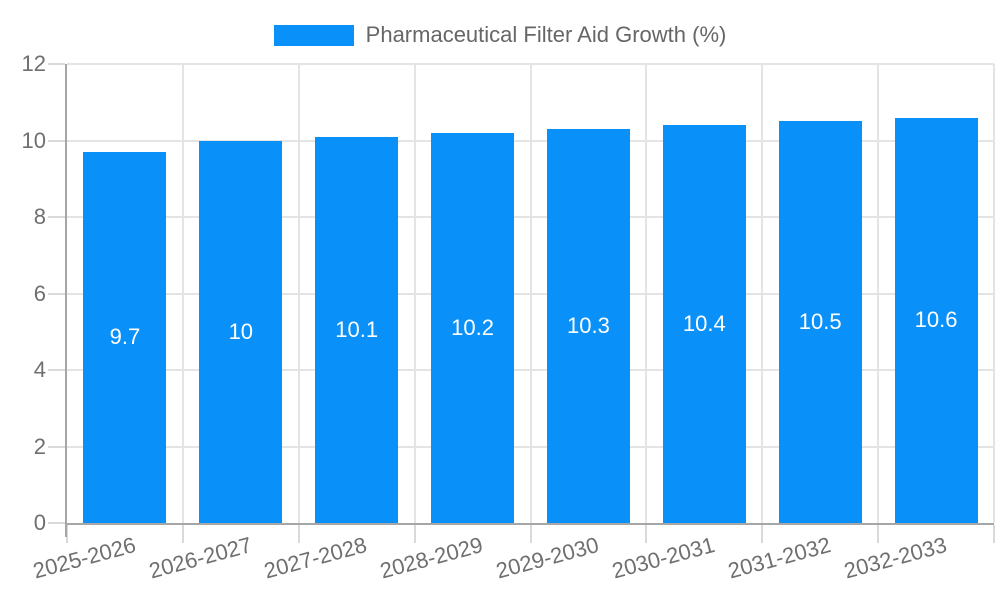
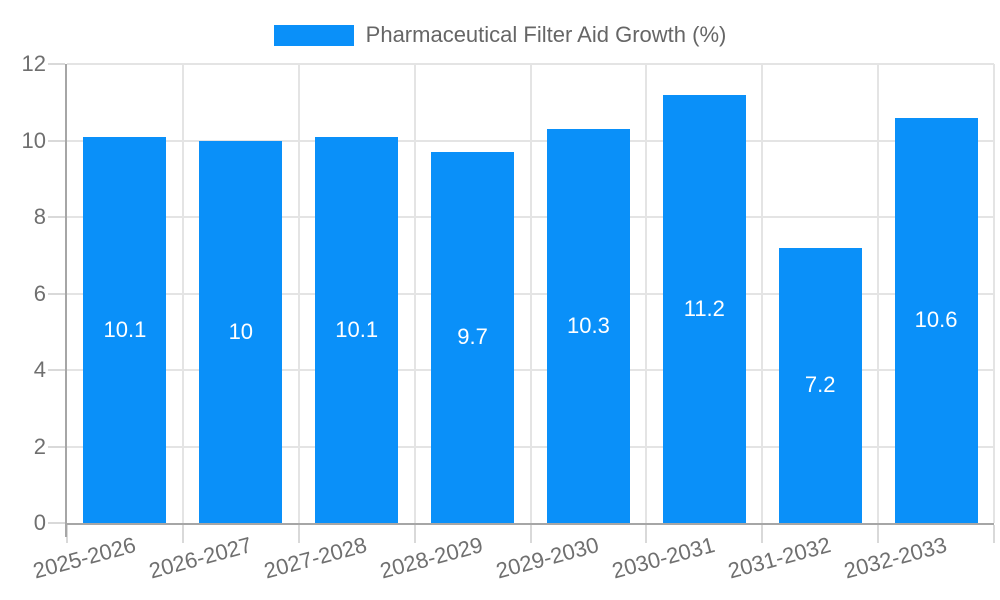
2025-2026: 9.7 -> 10.1
2028-2029: 10.2 -> 9.7
2030-2031: 10.4 -> 11.2
2031-2032: 10.5 -> 7.2
